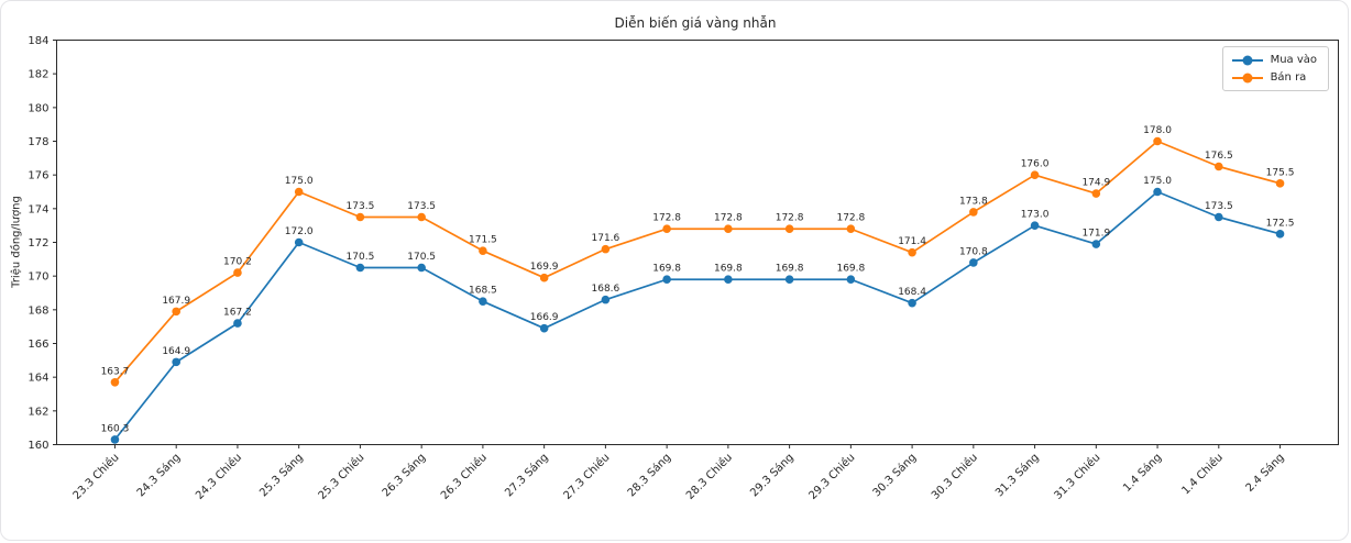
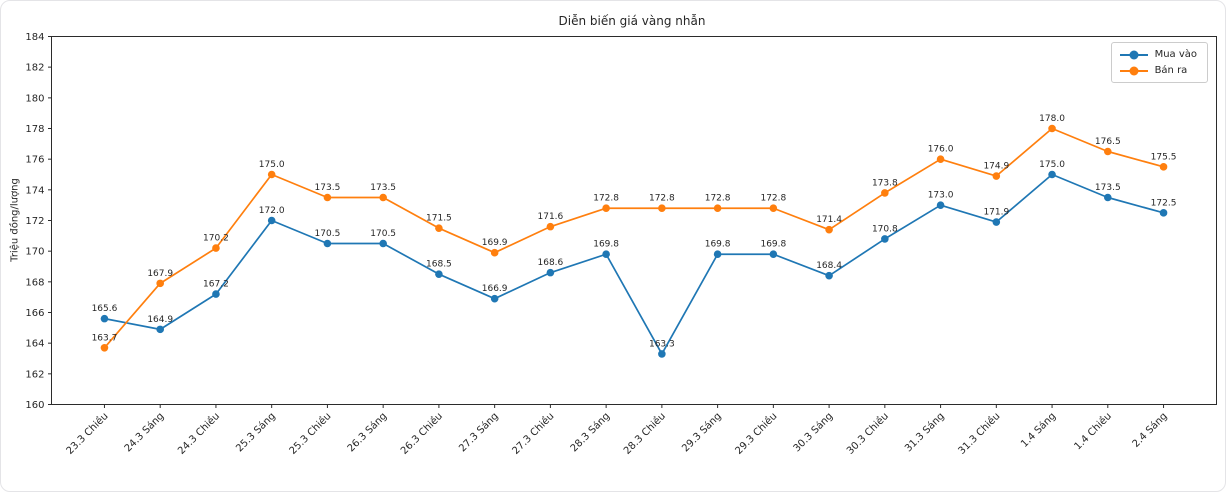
Mua vào/23.3 Chiều: 160.3 -> 165.6
Mua vào/28.3 Chiều: 169.8 -> 163.3
